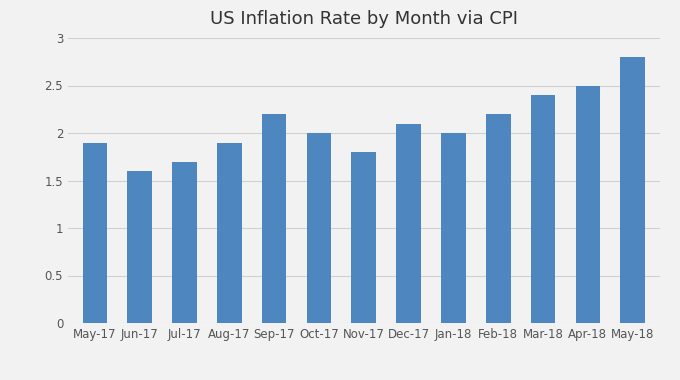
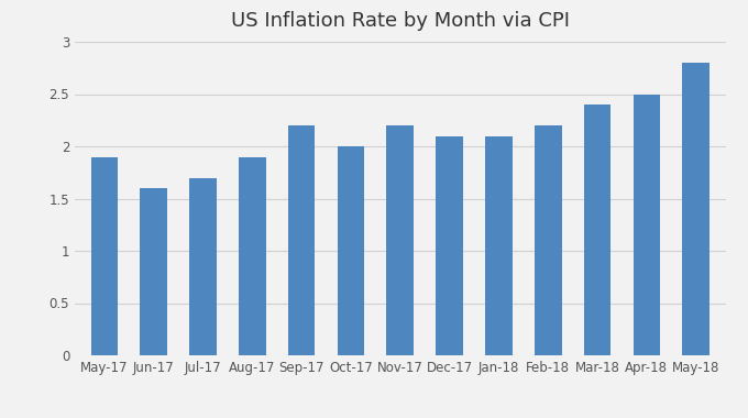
Nov-17: 1.8 -> 2.2
Jan-18: 2.0 -> 2.1
